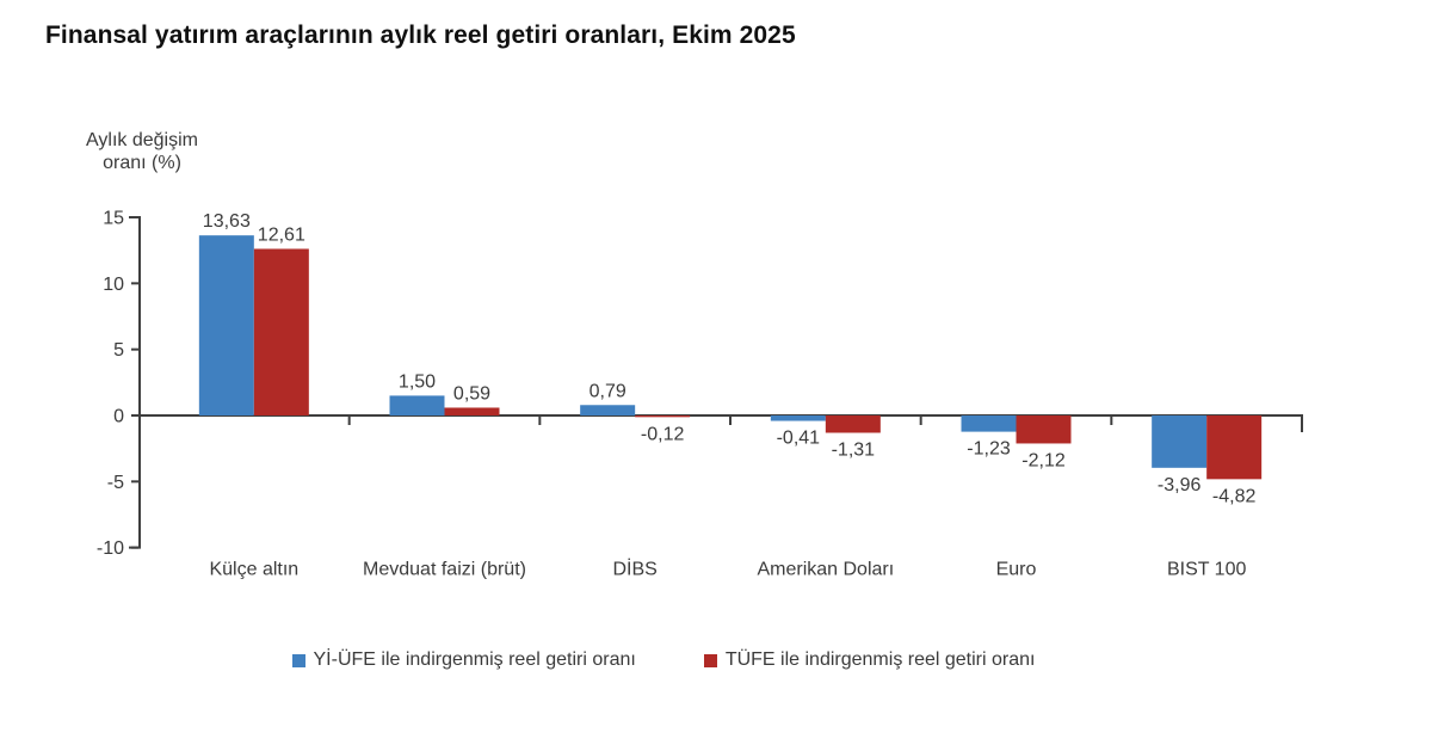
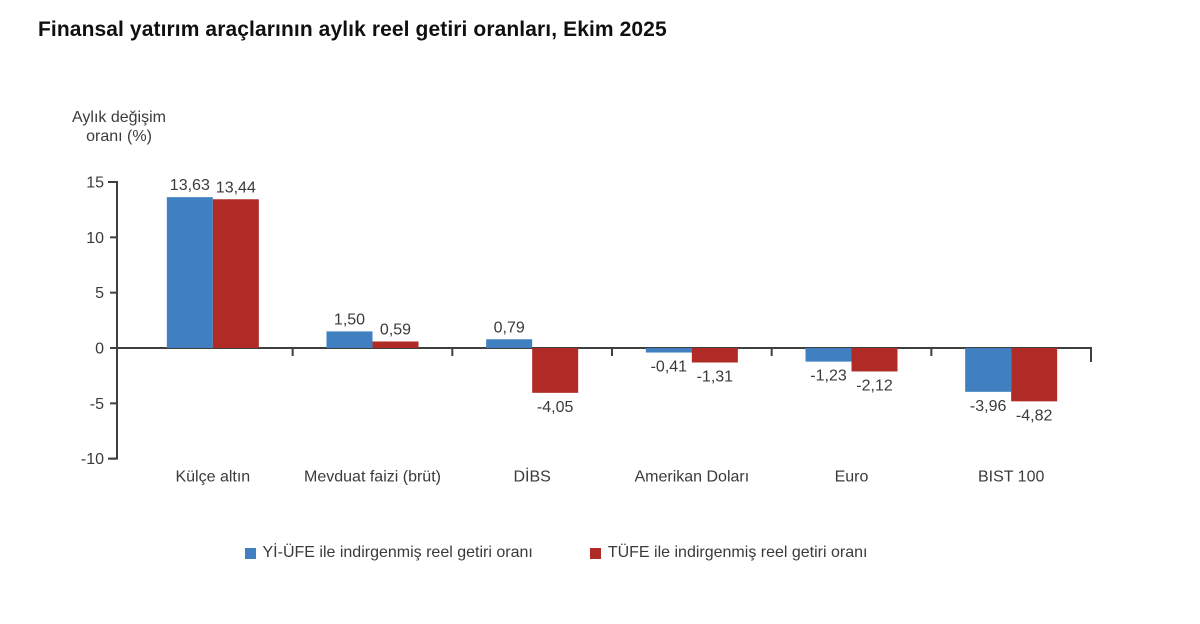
TÜFE ile indirgenmiş reel getiri oranı/Külçe altın: 12,61 -> 13,44
TÜFE ile indirgenmiş reel getiri oranı/DİBS: -0,12 -> -4,05
